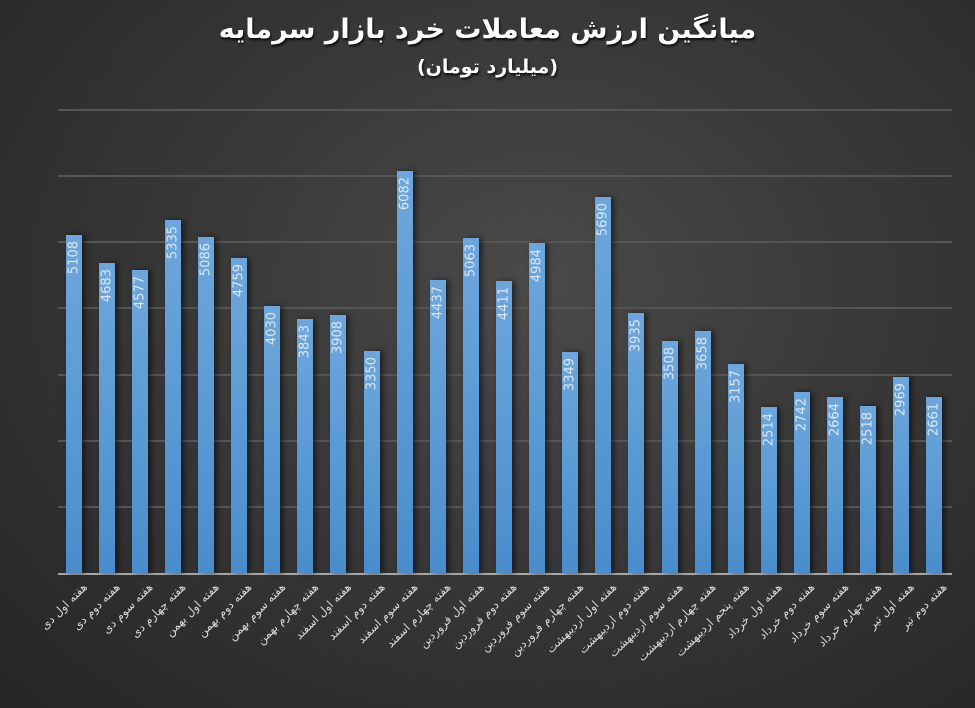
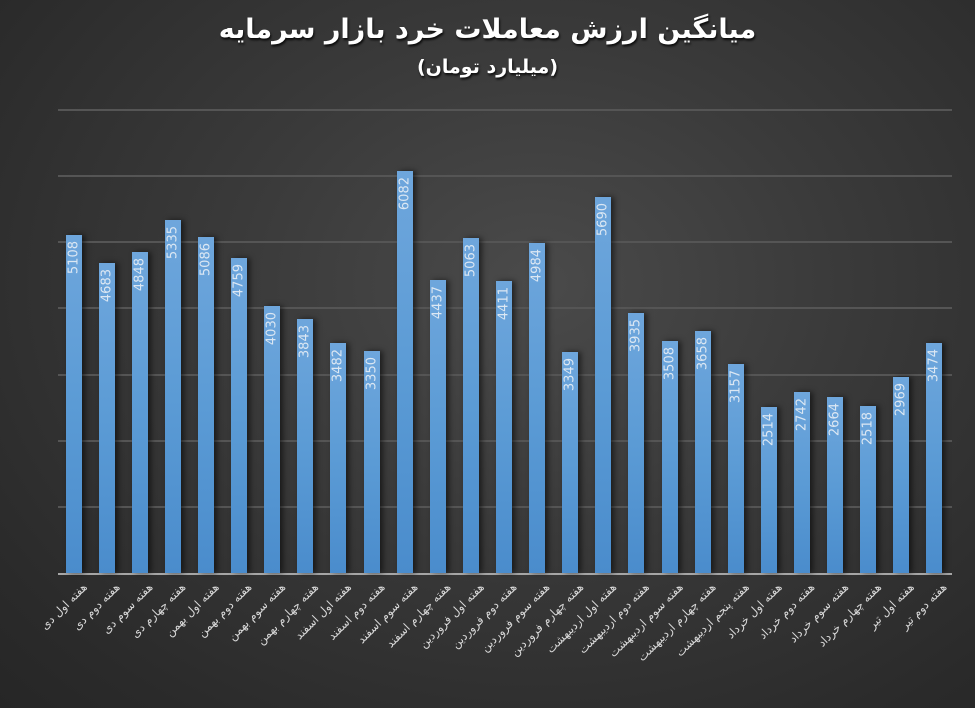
هفته سوم دی: 4577 -> 4848
هفته اول اسفند: 3908 -> 3482
هفته دوم تیر: 2661 -> 3474
